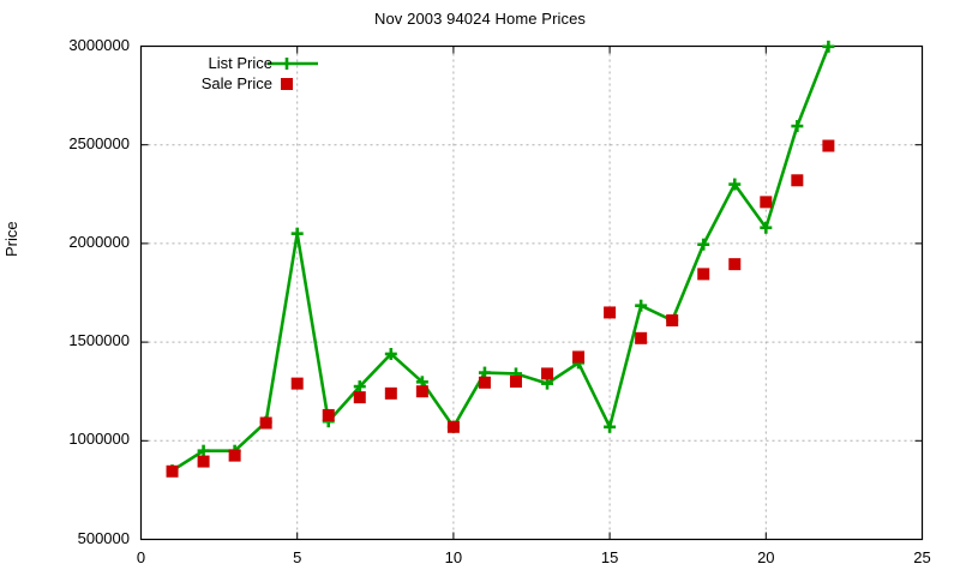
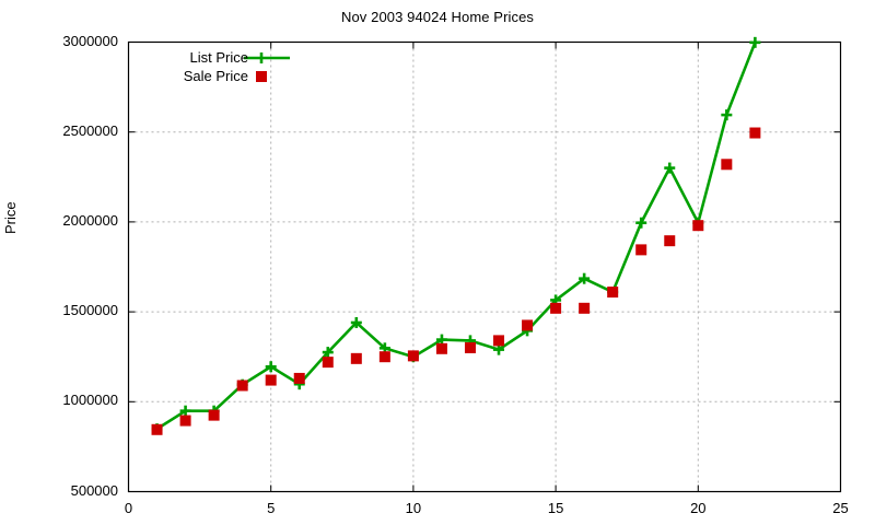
List Price/5: 2050000 -> 1200000
Sale Price/5: 1290000 -> 1120000
List Price/10: 1070000 -> 1250000
Sale Price/10: 1070000 -> 1260000
List Price/15: 1070000 -> 1560000
Sale Price/15: 1650000 -> 1520000
List Price/20: 2080000 -> 2000000
Sale Price/20: 2210000 -> 1980000
